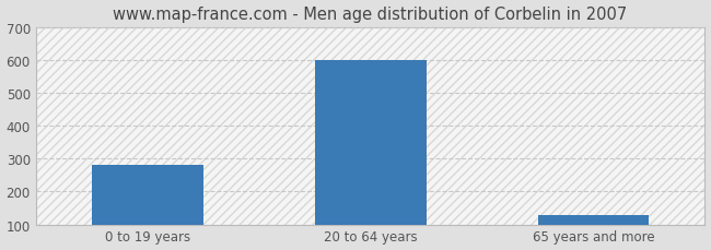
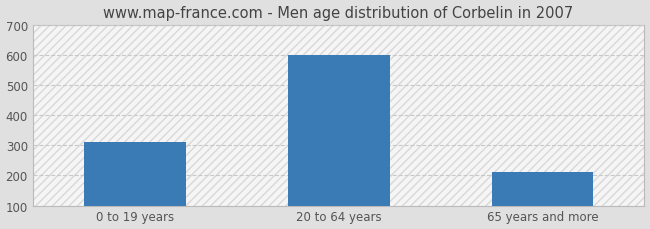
0 to 19 years: 280 -> 310
65 years and more: 130 -> 210
